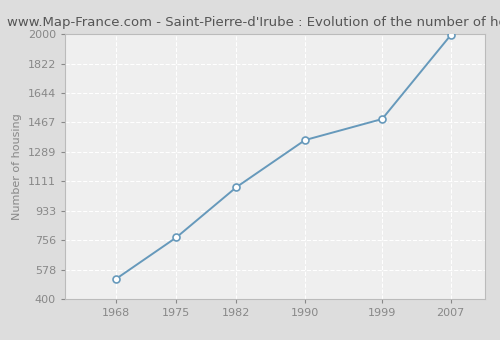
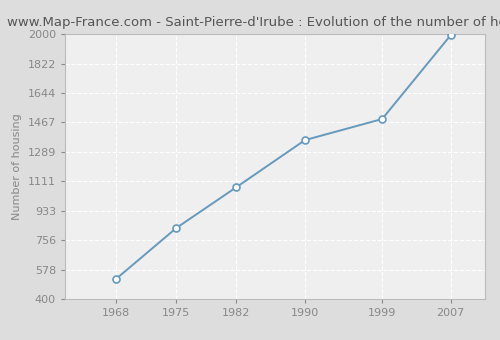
1975: 770 -> 830
